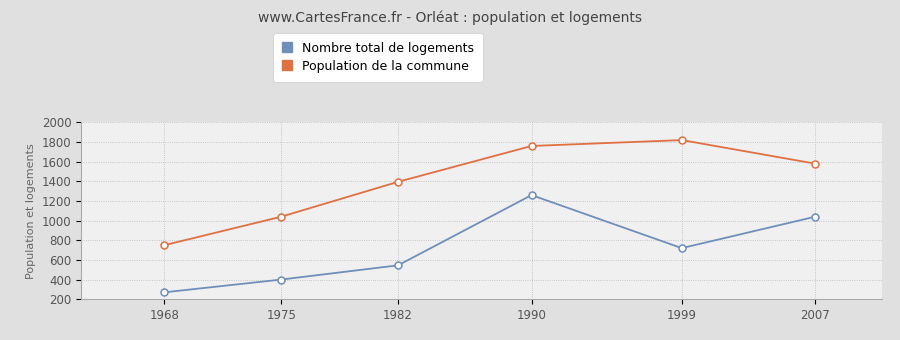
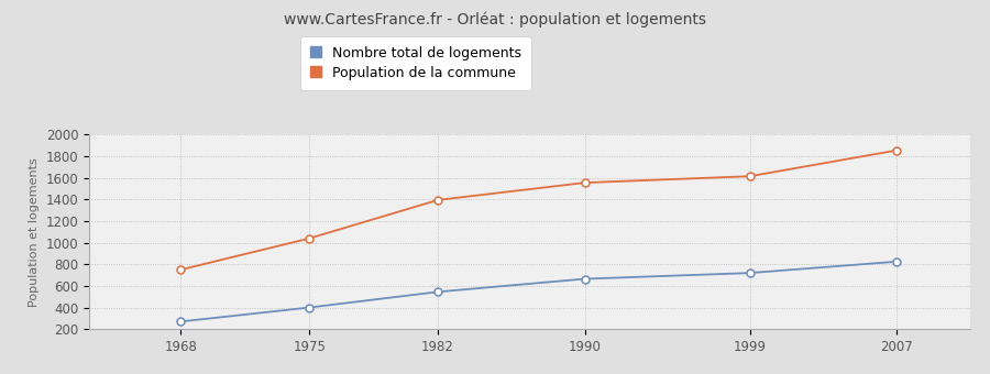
Nombre total de logements/1990: 1260 -> 660
Population de la commune/1990: 1760 -> 1560
Population de la commune/1999: 1820 -> 1620
Nombre total de logements/2007: 1040 -> 820
Population de la commune/2007: 1580 -> 1860
